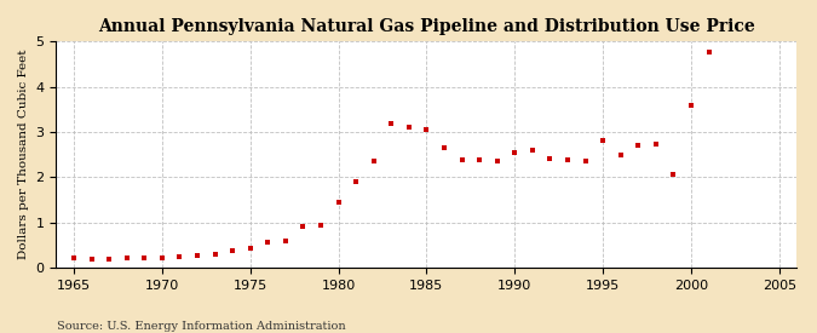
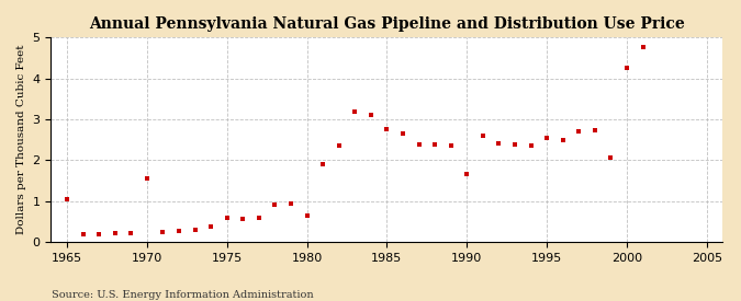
1965: 0.22 -> 1.05
1970: 0.22 -> 1.55
1975: 0.42 -> 0.60
1980: 1.45 -> 0.65
1985: 3.05 -> 2.75
1990: 2.55 -> 1.65
1995: 2.82 -> 2.55
2000: 3.60 -> 4.25
